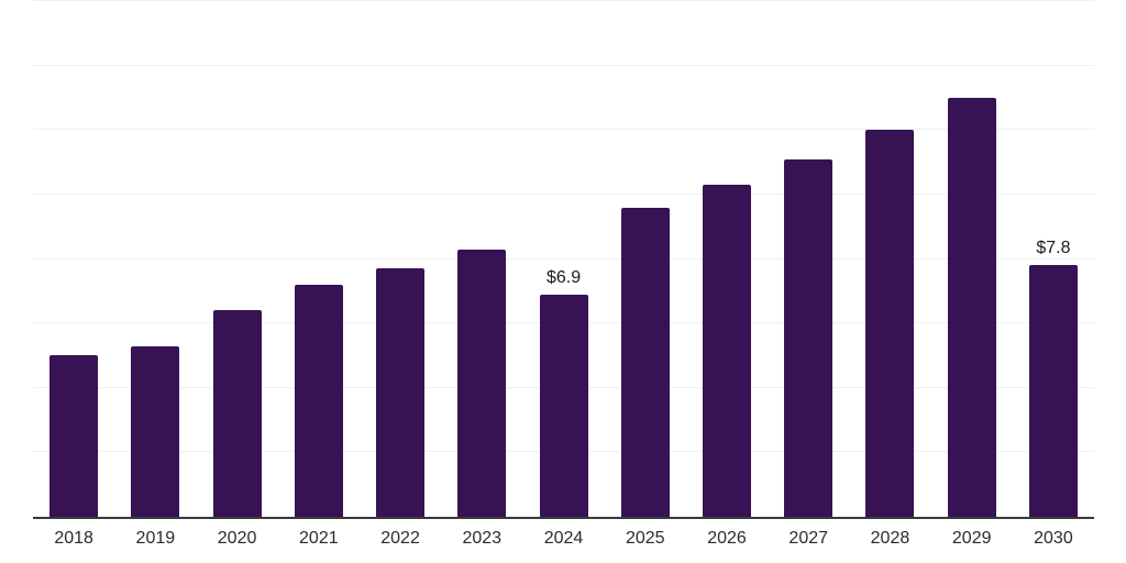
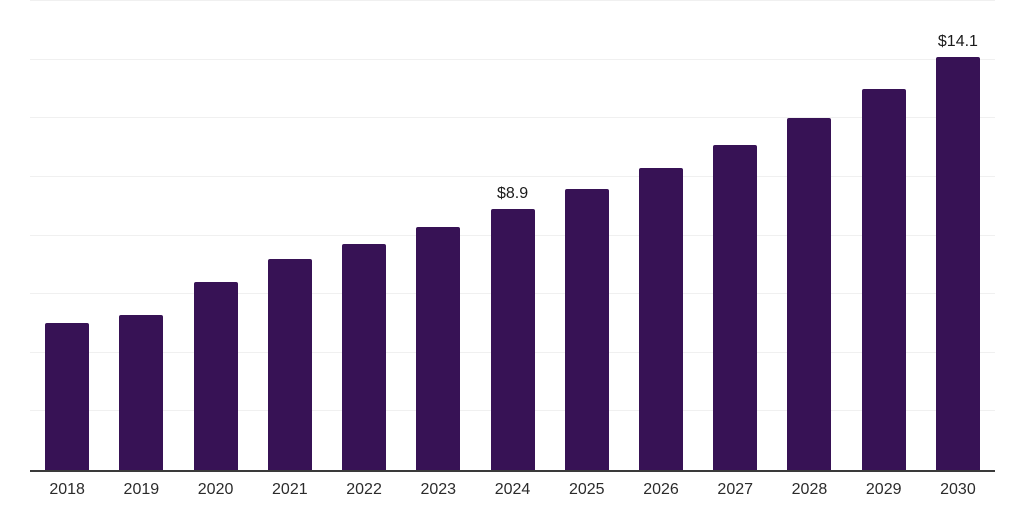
2024: $6.9 -> $8.9
2030: $7.8 -> $14.1
